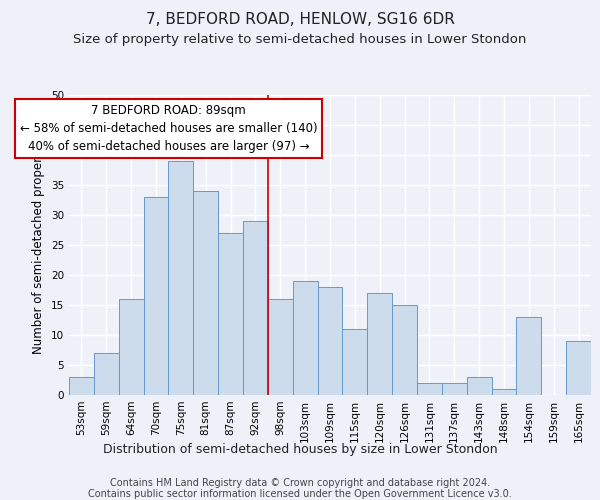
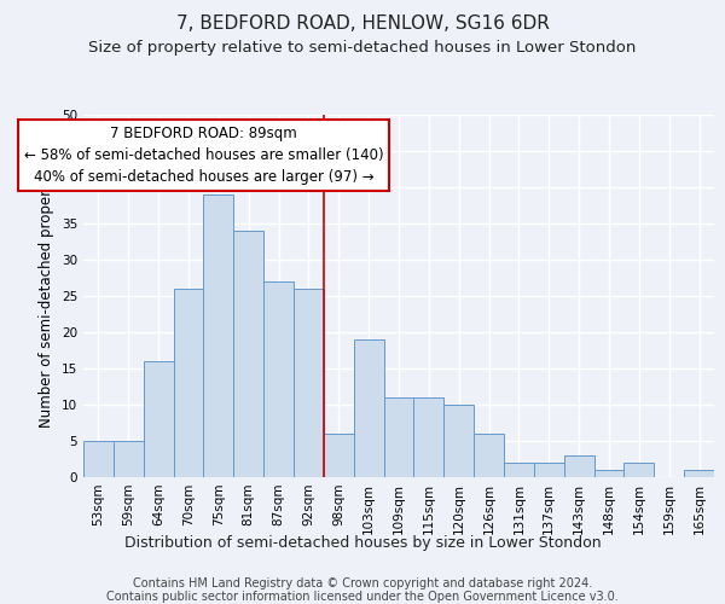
53sqm: 3 -> 5
59sqm: 7 -> 5
70sqm: 33 -> 26
92sqm: 29 -> 26
98sqm: 16 -> 6
109sqm: 18 -> 11
120sqm: 17 -> 10
126sqm: 15 -> 6
154sqm: 13 -> 2
165sqm: 9 -> 1
